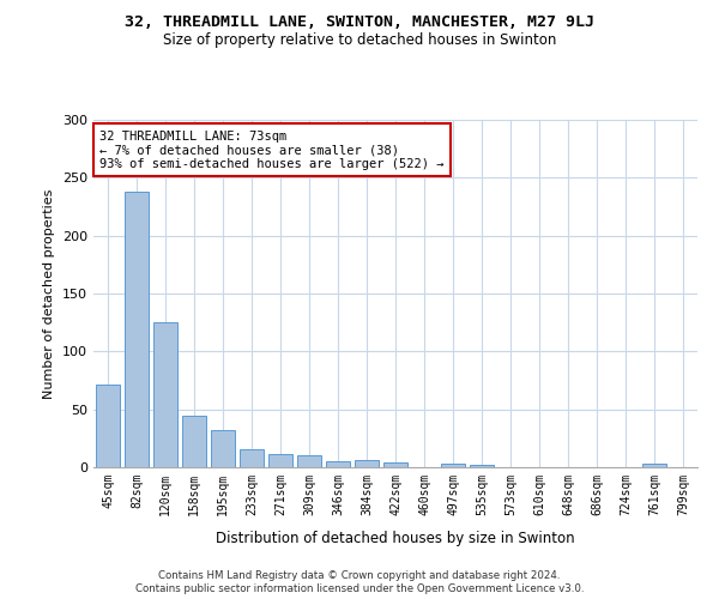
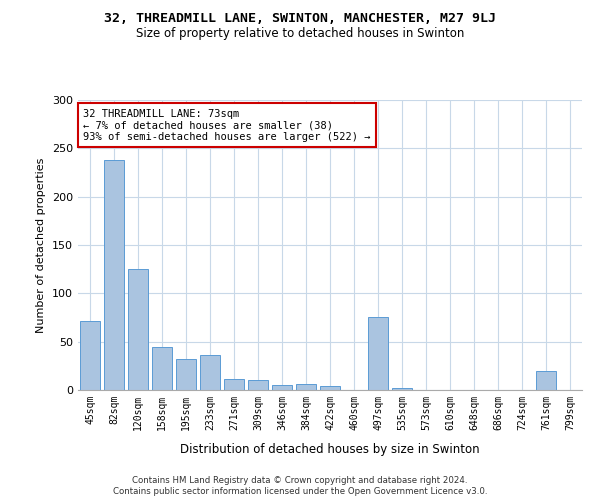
233sqm: 16 -> 36
497sqm: 3 -> 76
761sqm: 3 -> 20
